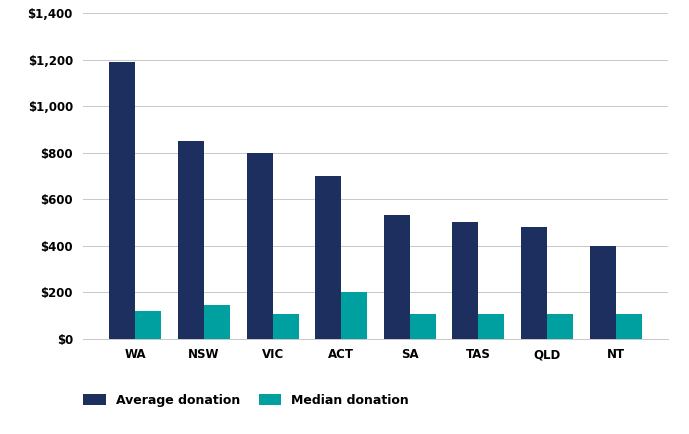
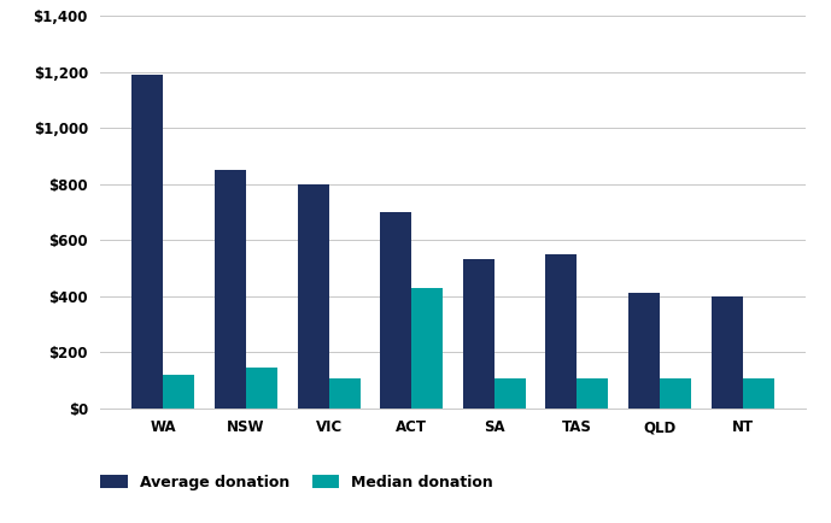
Median donation/ACT: $200 -> $430
Average donation/TAS: $500 -> $550
Average donation/QLD: $480 -> $410
